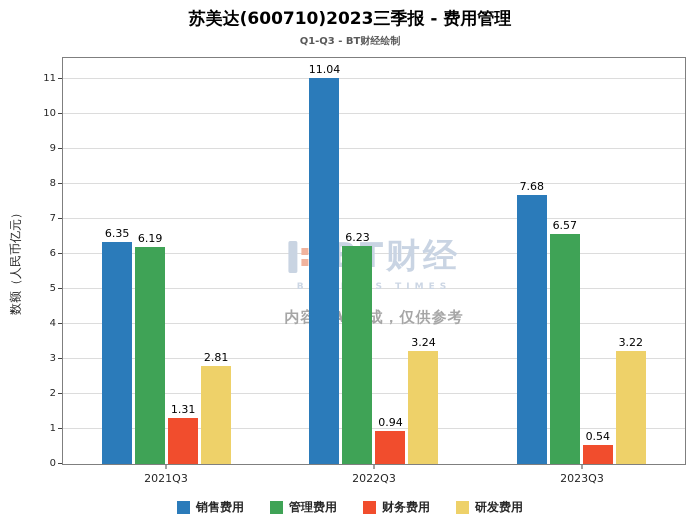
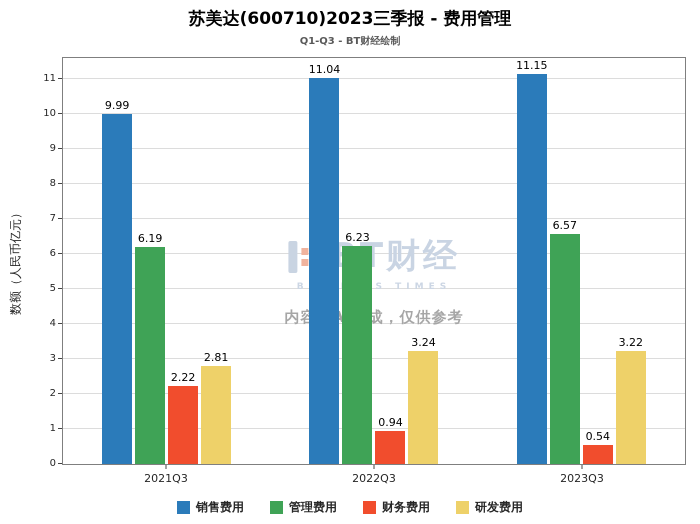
销售费用/2021Q3: 6.35 -> 9.99
财务费用/2021Q3: 1.31 -> 2.22
销售费用/2023Q3: 7.68 -> 11.15
